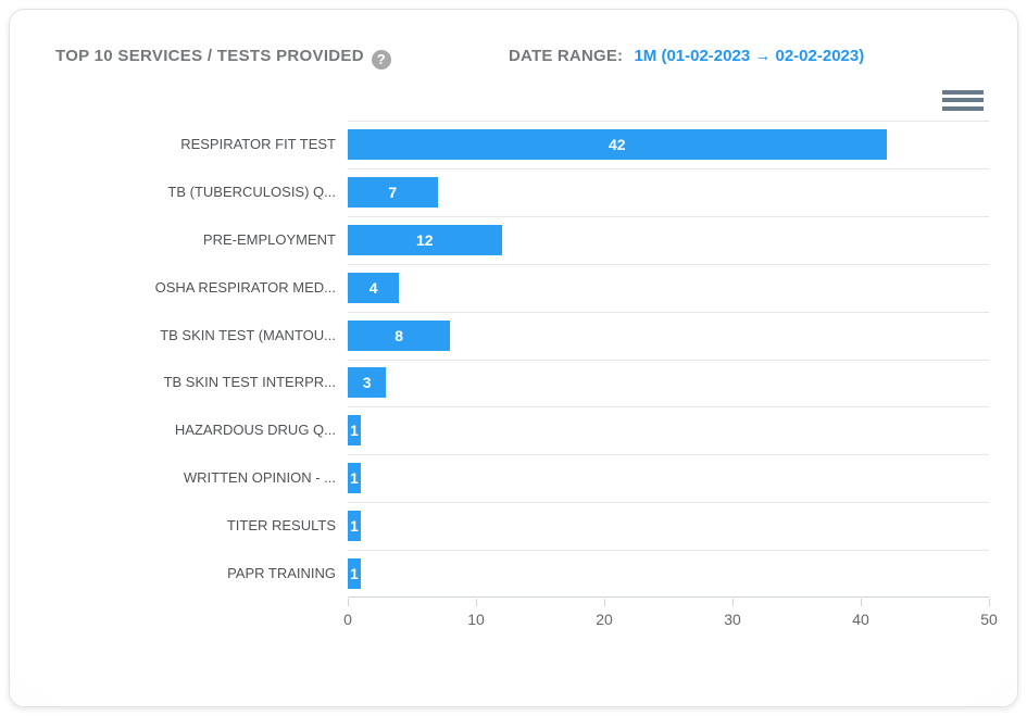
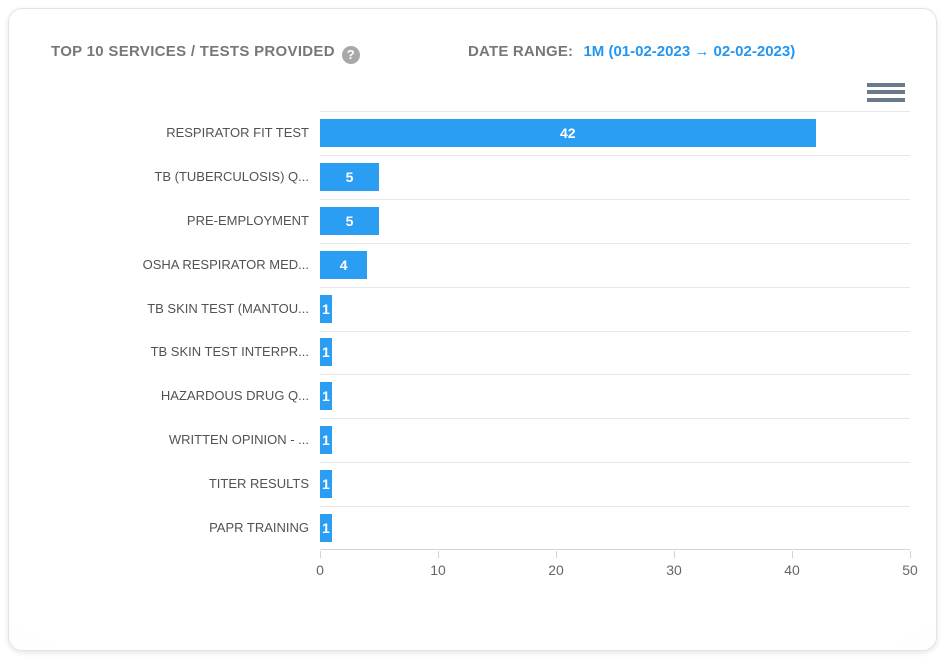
TB (TUBERCULOSIS) Q...: 7 -> 5
PRE-EMPLOYMENT: 12 -> 5
TB SKIN TEST (MANTOU...: 8 -> 1
TB SKIN TEST INTERPR...: 3 -> 1
